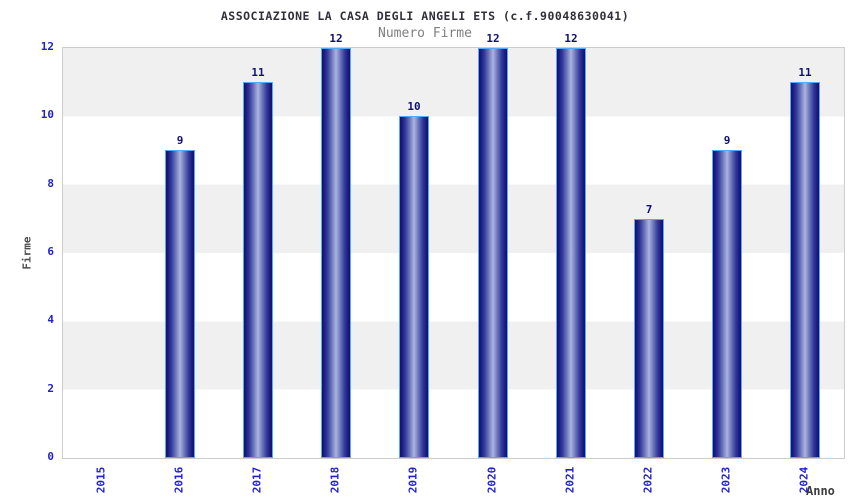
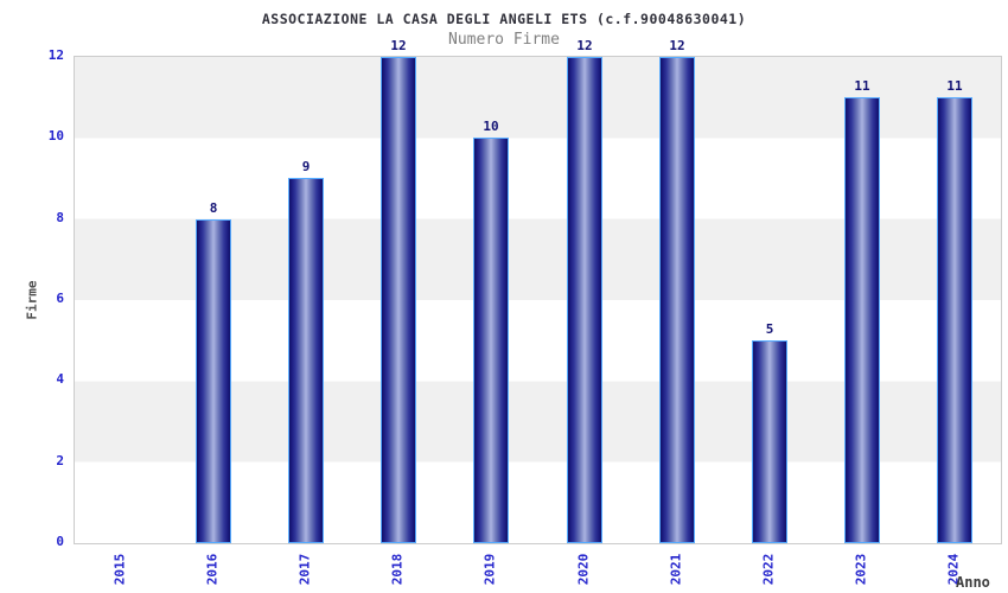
2016: 9 -> 8
2017: 11 -> 9
2022: 7 -> 5
2023: 9 -> 11
